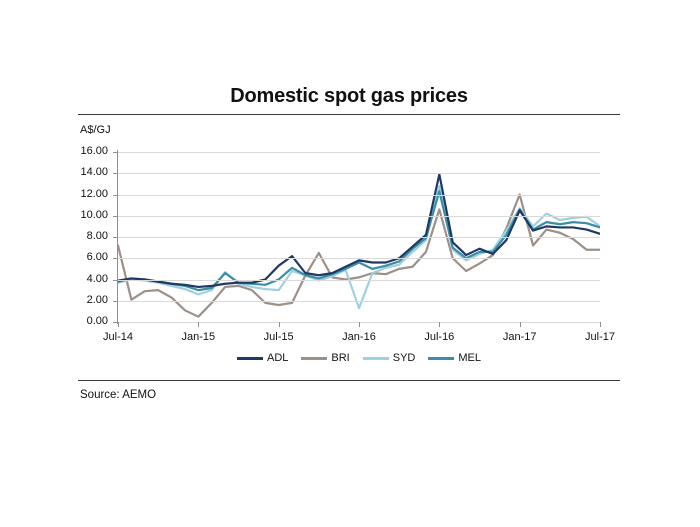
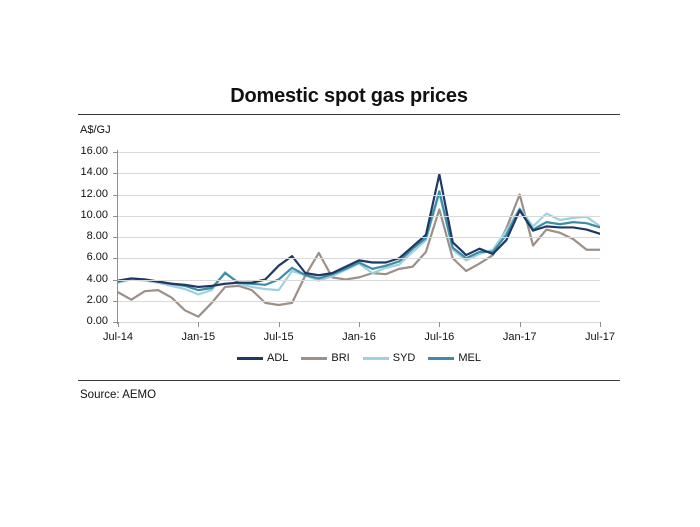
BRI/Jul-14: 7.2 -> 2.8
SYD/Jan-16: 1.3 -> 5.5
SYD/Jul-16: 12.8 -> 12.1
